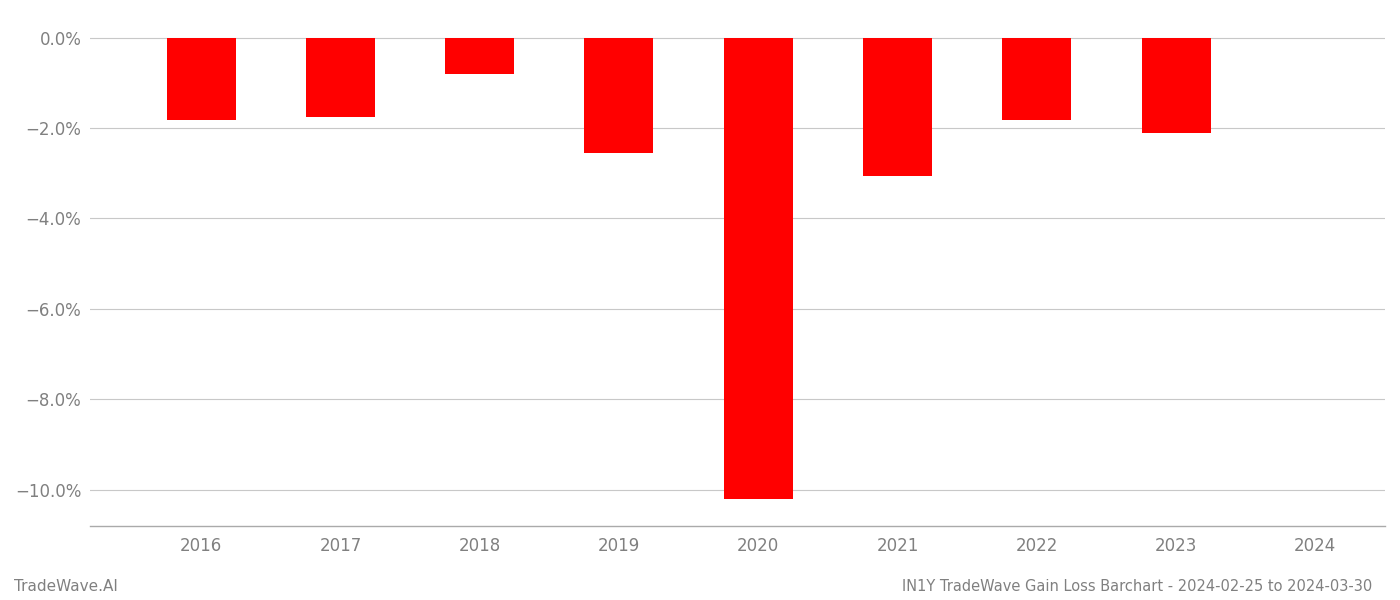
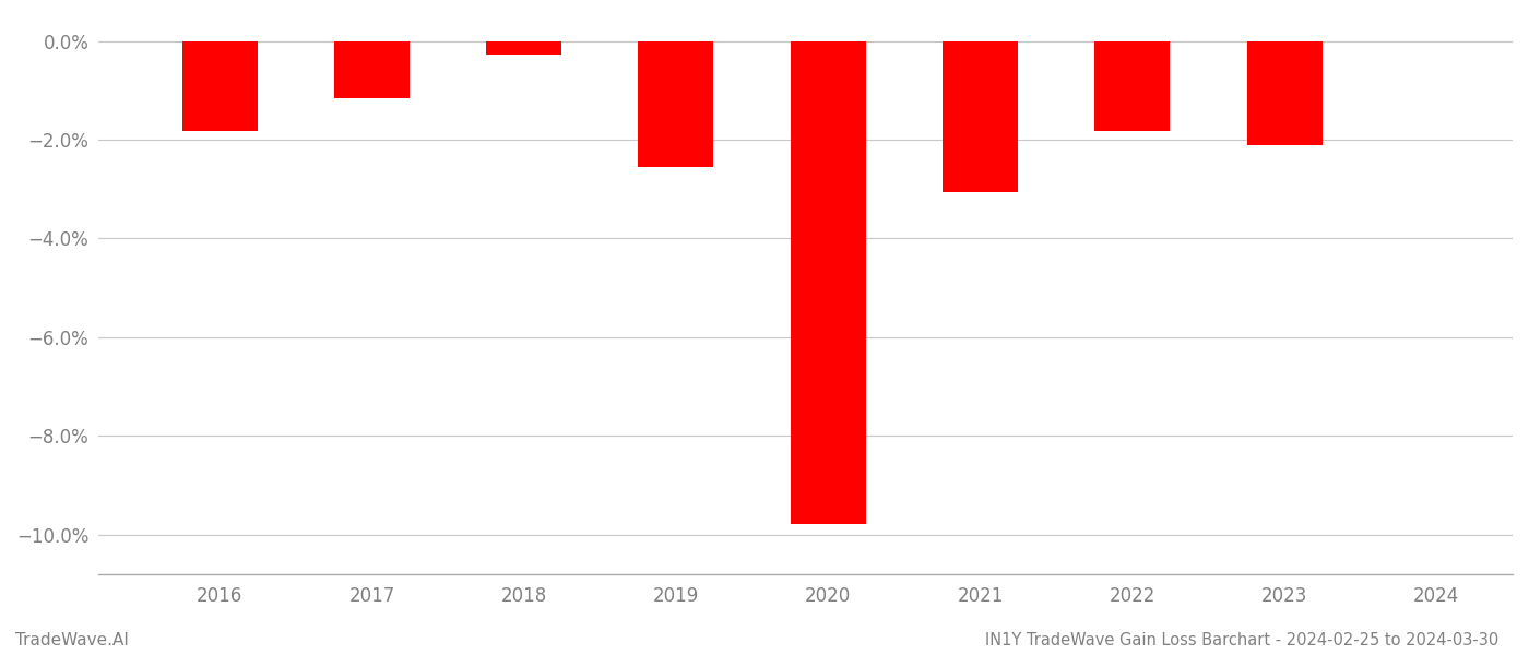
2017: -1.75% -> -1.15%
2018: -0.80% -> -0.28%
2020: -10.20% -> -9.78%
